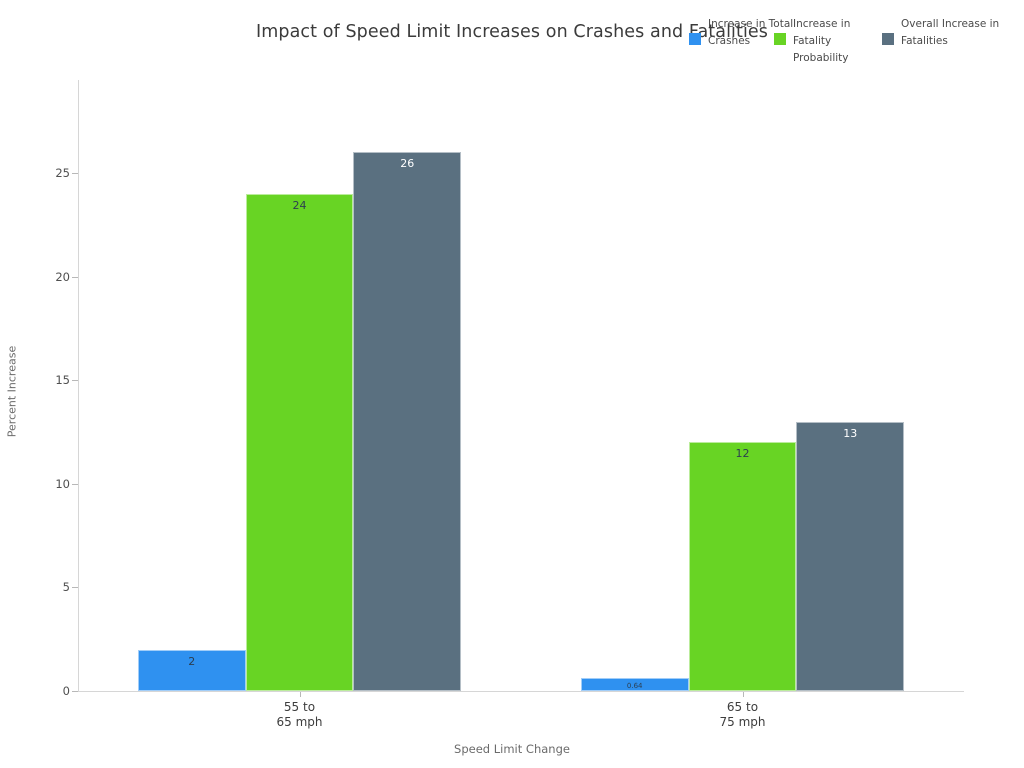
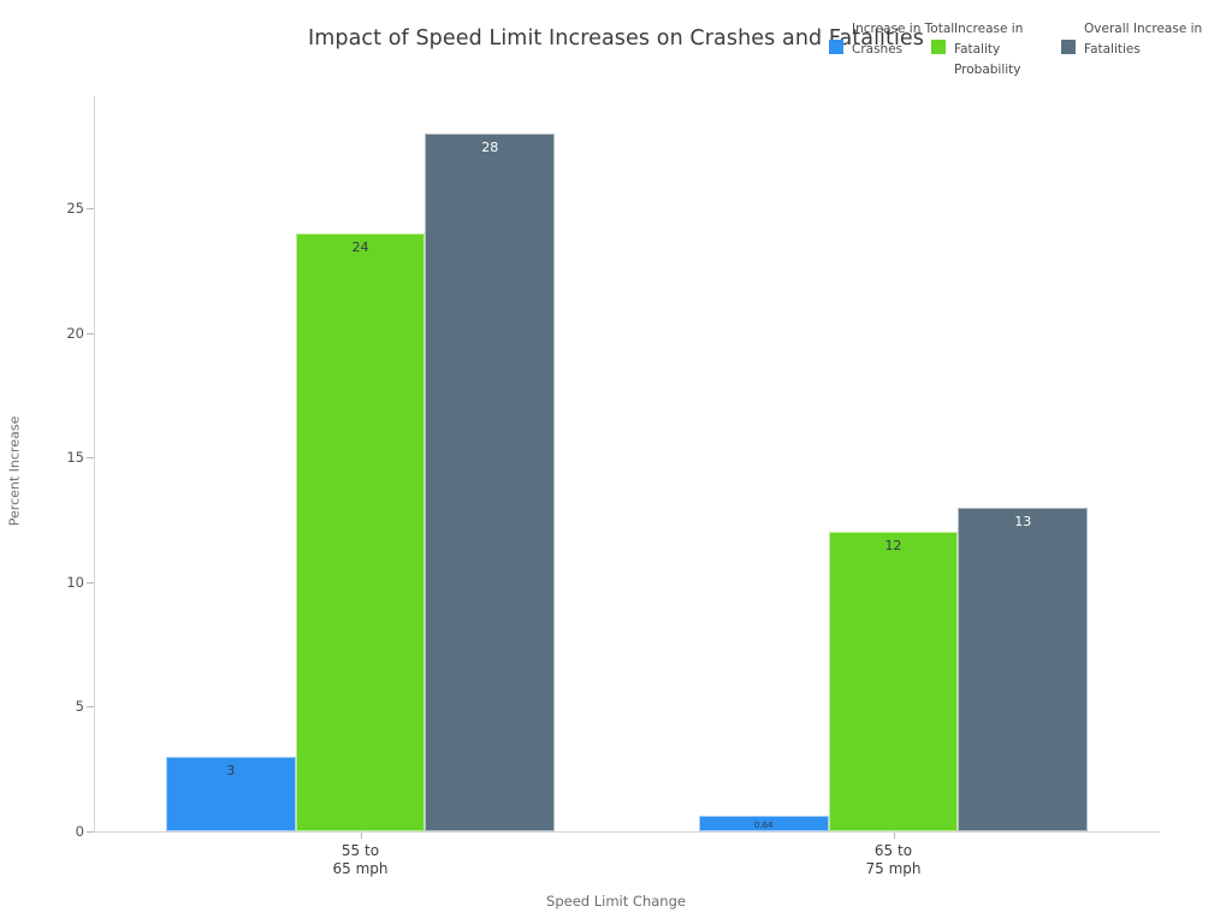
Increase in Total Crashes/55 to 65 mph: 2 -> 3
Overall Increase in Fatalities/55 to 65 mph: 26 -> 28
